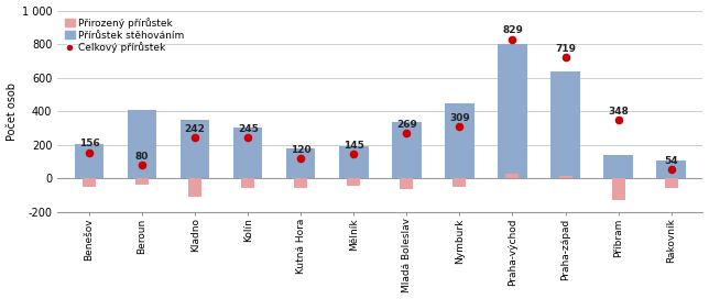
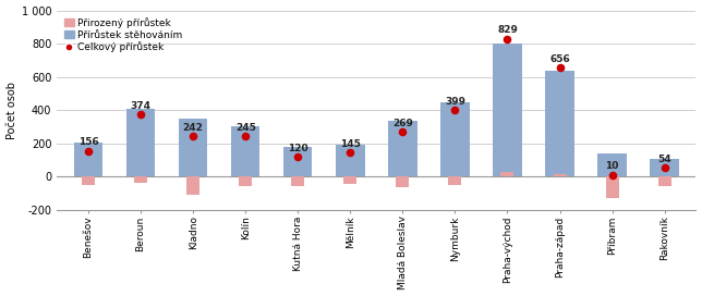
Celkový přírůstek/Beroun: 80 -> 374
Celkový přírůstek/Nymburk: 309 -> 399
Celkový přírůstek/Praha-západ: 719 -> 656
Celkový přírůstek/Příbram: 348 -> 10
